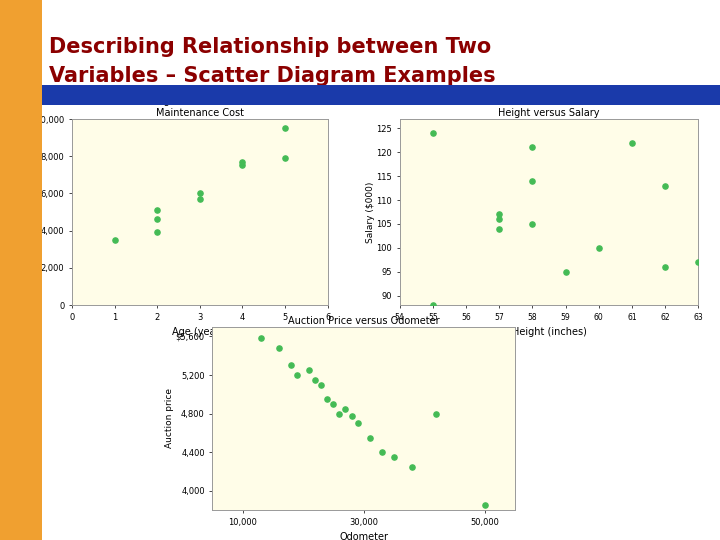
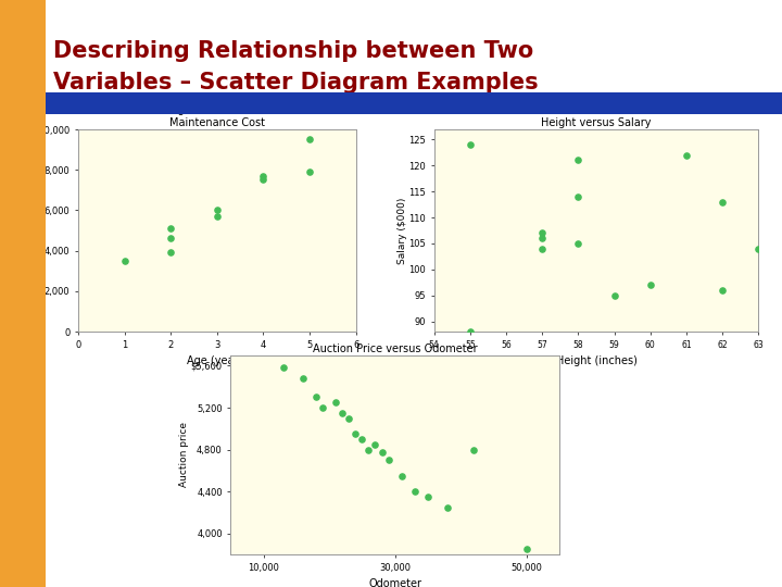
Height versus Salary/60: 100 -> 97
Height versus Salary/63: 97 -> 104
